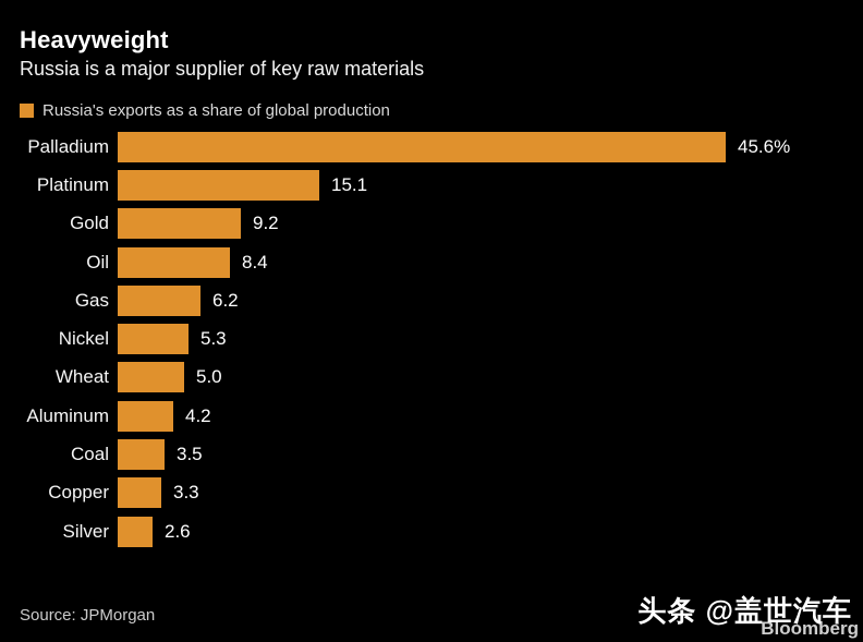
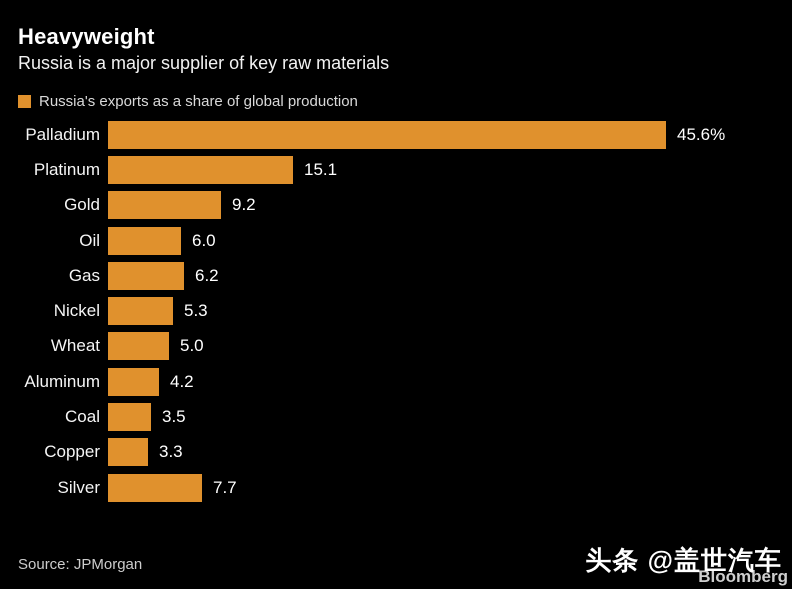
Oil: 8.4 -> 6.0
Silver: 2.6 -> 7.7
